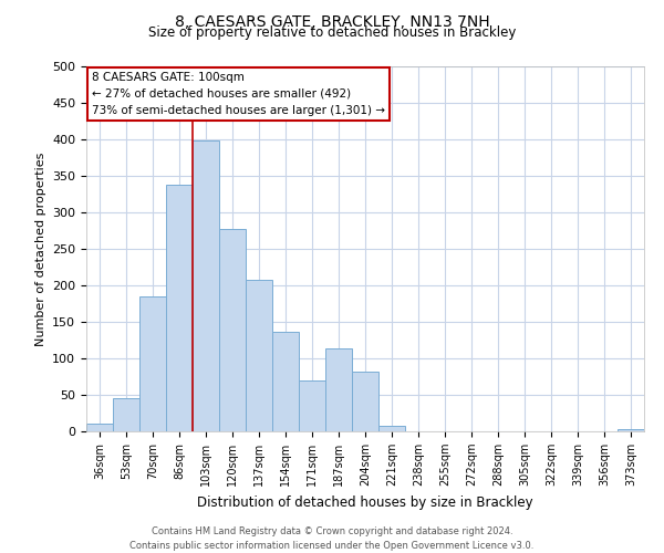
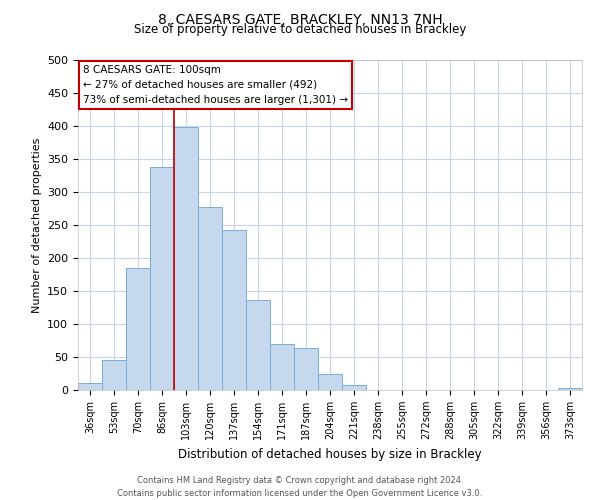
137sqm: 208 -> 242
187sqm: 114 -> 63
204sqm: 82 -> 25
